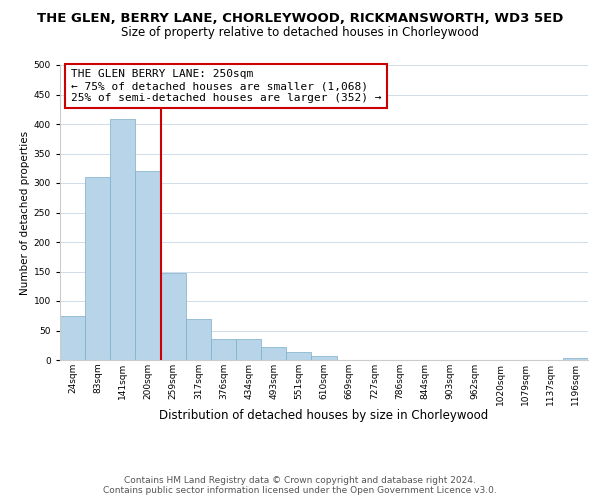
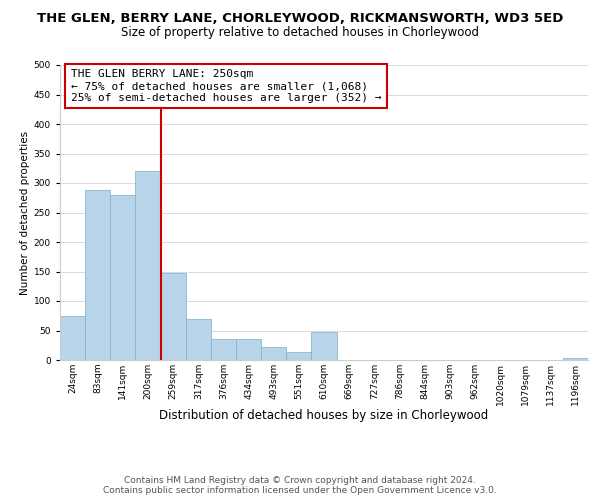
83sqm: 311 -> 288
141sqm: 408 -> 280
610sqm: 6 -> 48
